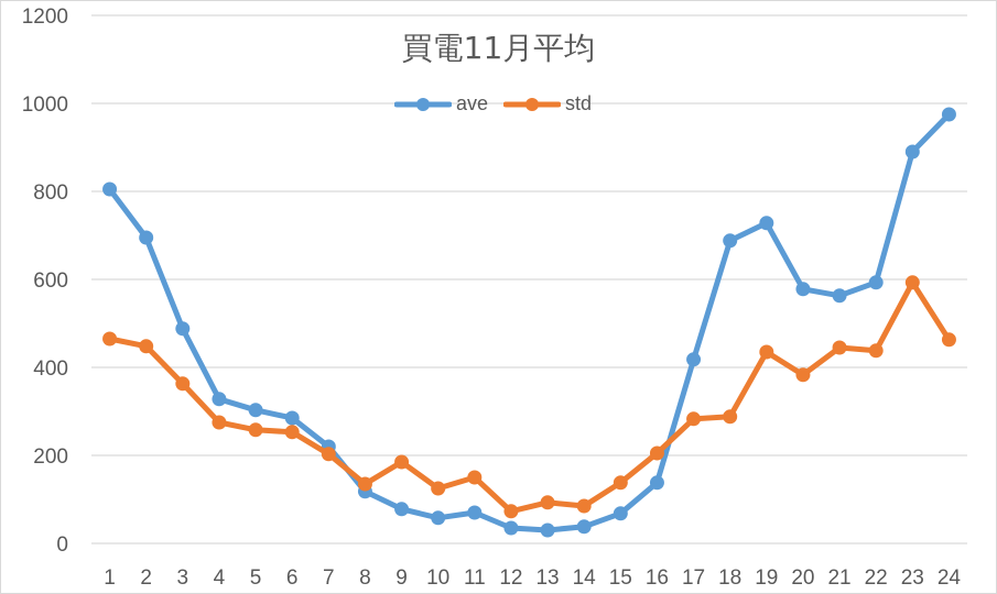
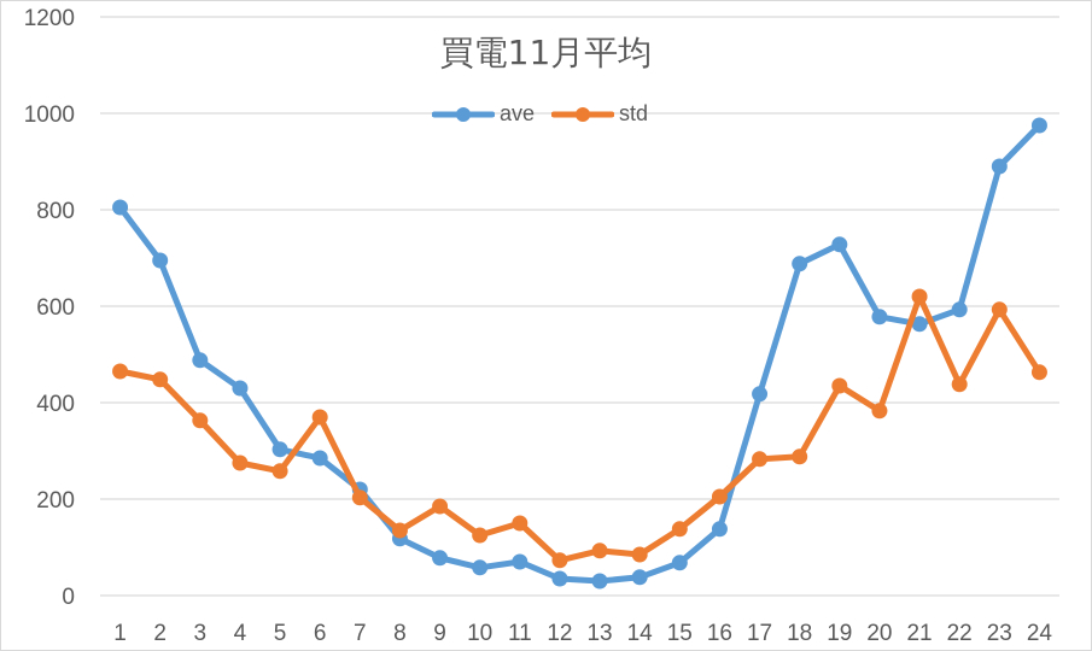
ave/4: 330 -> 430
std/6: 250 -> 370
std/21: 440 -> 620
